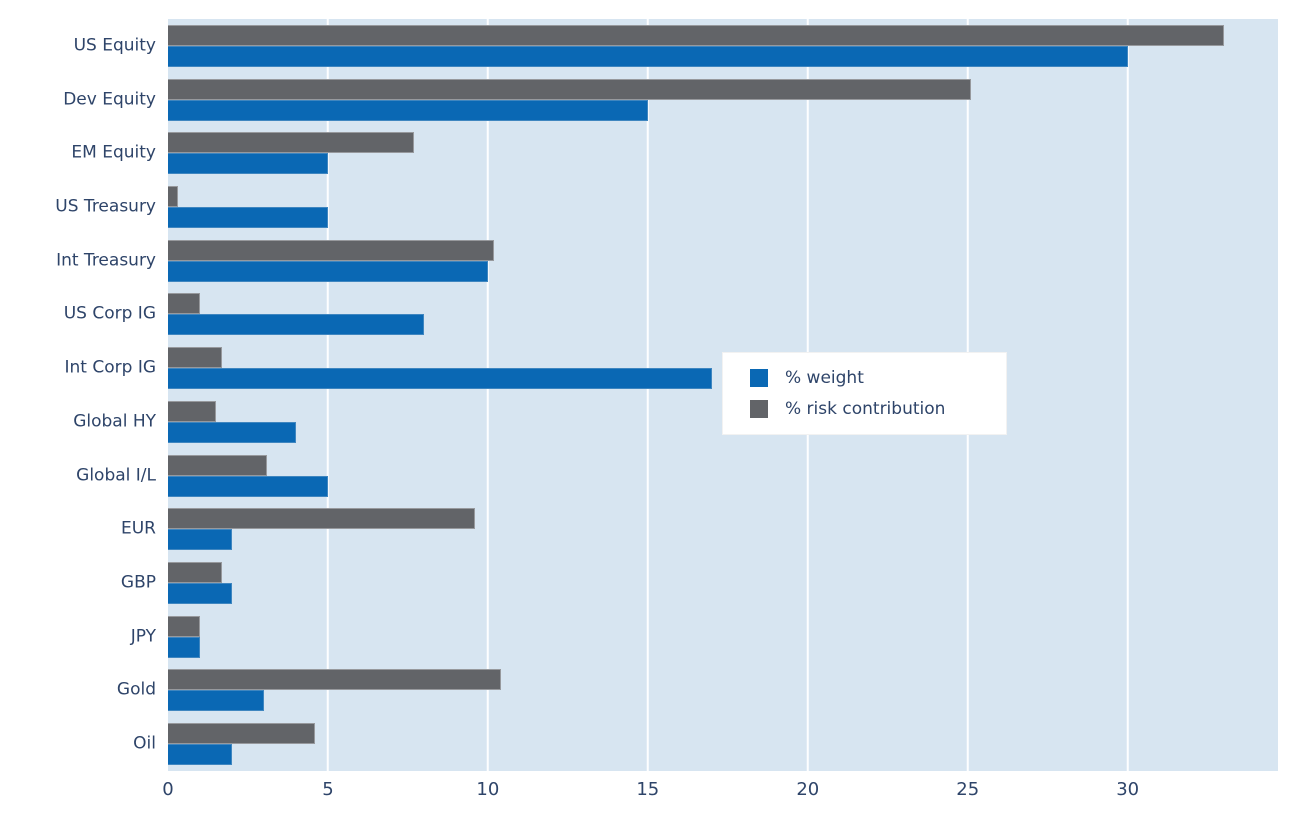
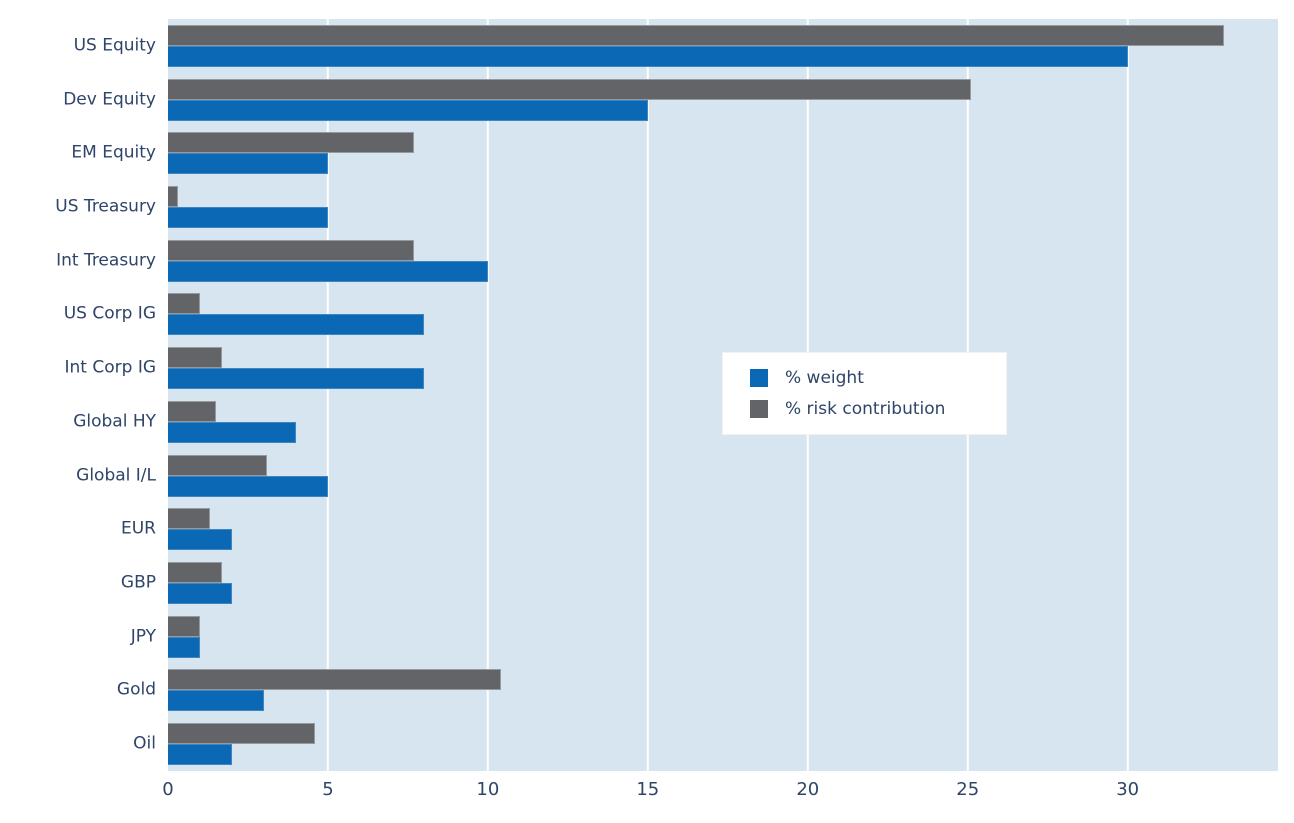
% risk contribution/Int Treasury: 10.2 -> 7.7
% weight/Int Corp IG: 17 -> 8
% risk contribution/EUR: 9.6 -> 1.3
